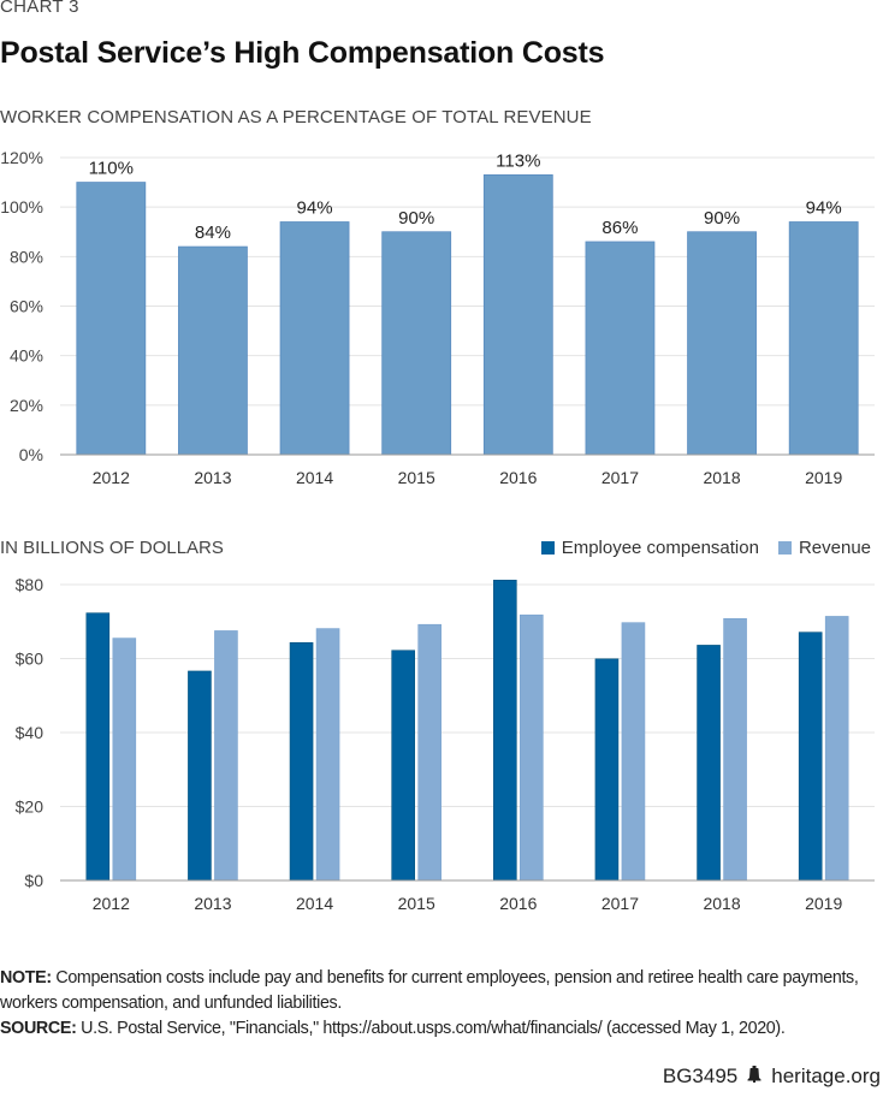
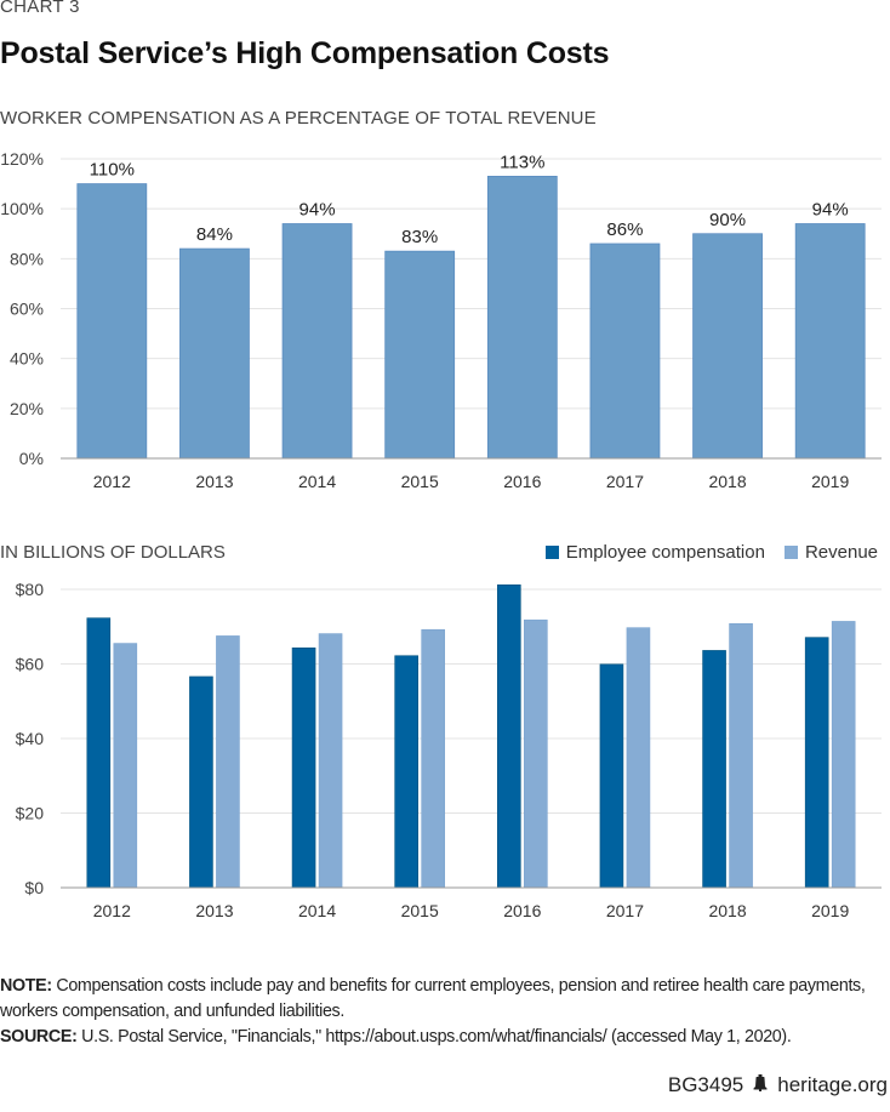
WORKER COMPENSATION AS A PERCENTAGE OF TOTAL REVENUE/2015: 90% -> 83%
